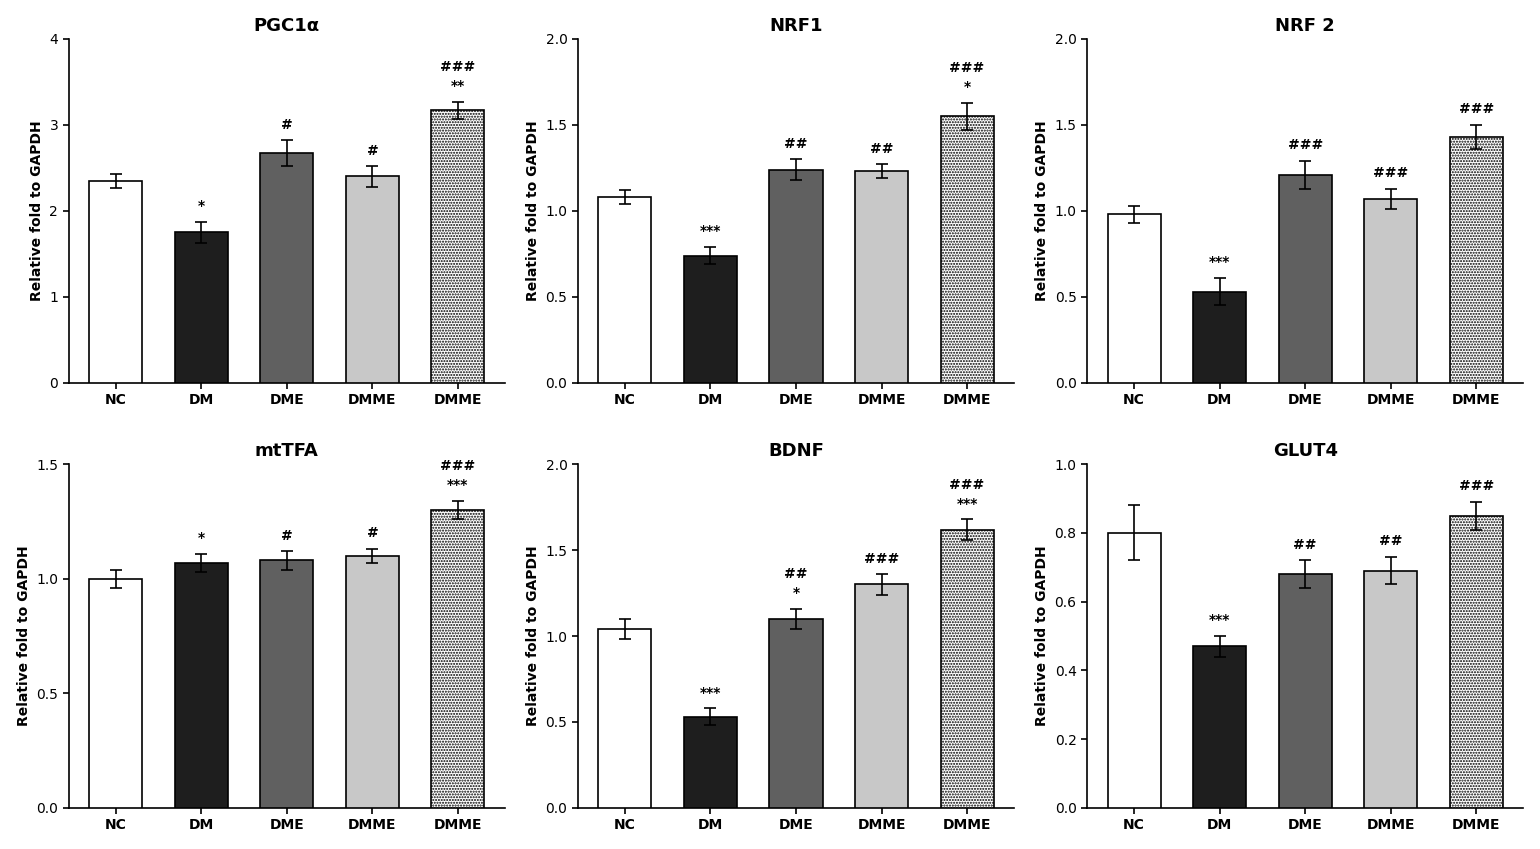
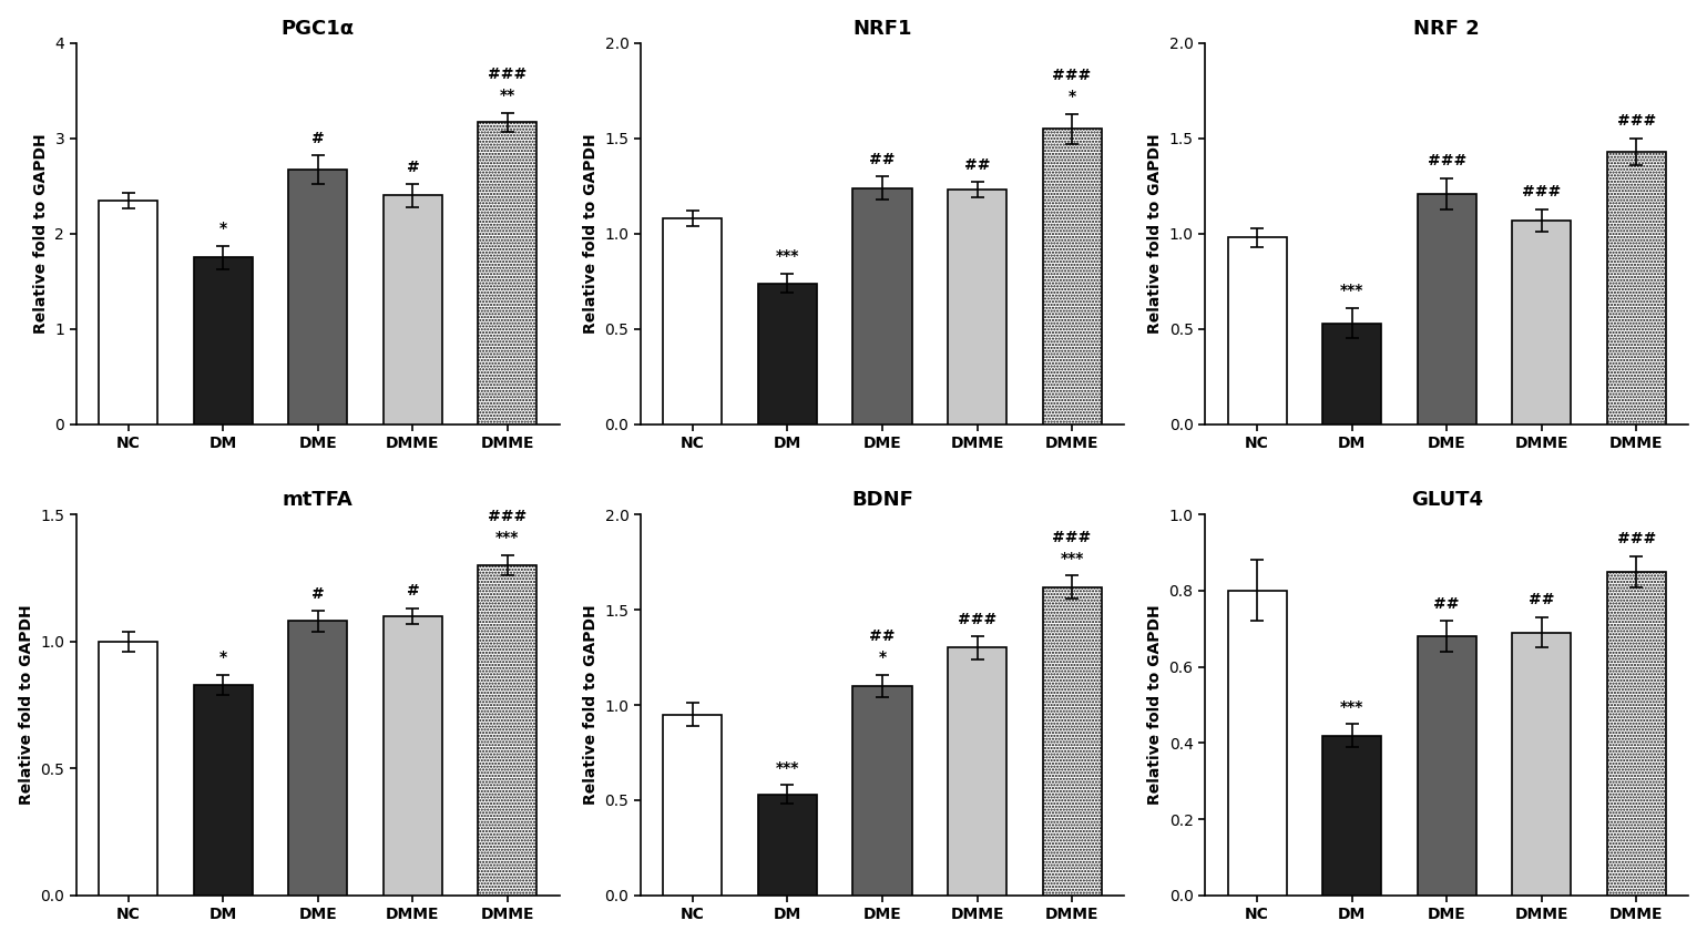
mtTFA/DM: 1.07 -> 0.83
BDNF/NC: 1.04 -> 0.95
GLUT4/DM: 0.47 -> 0.42
